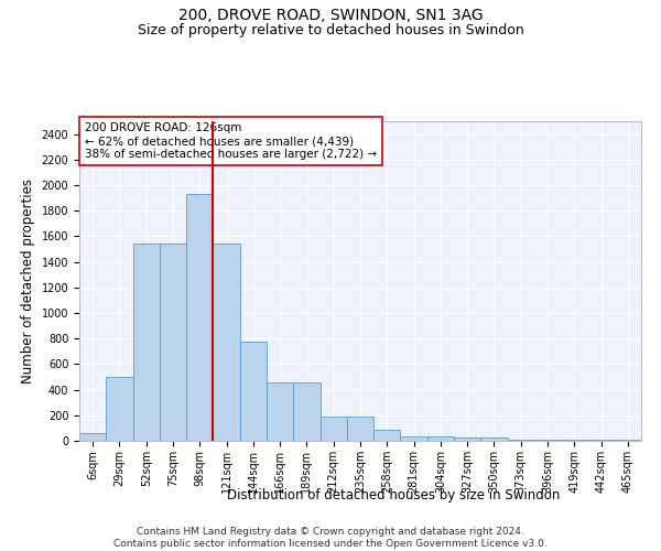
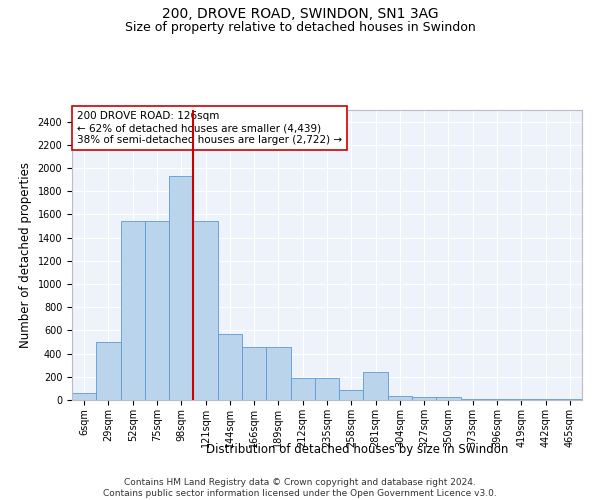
144sqm: 780 -> 570
281sqm: 40 -> 240
